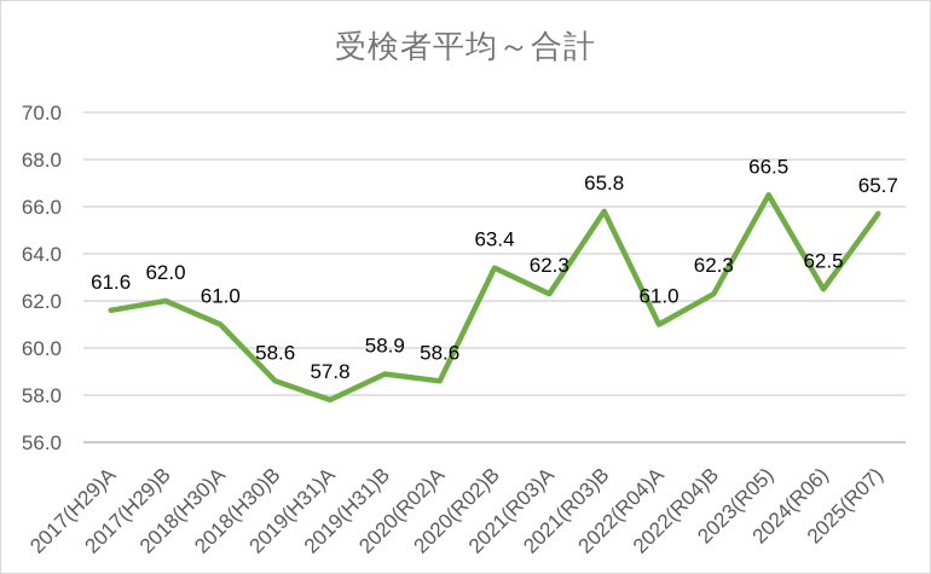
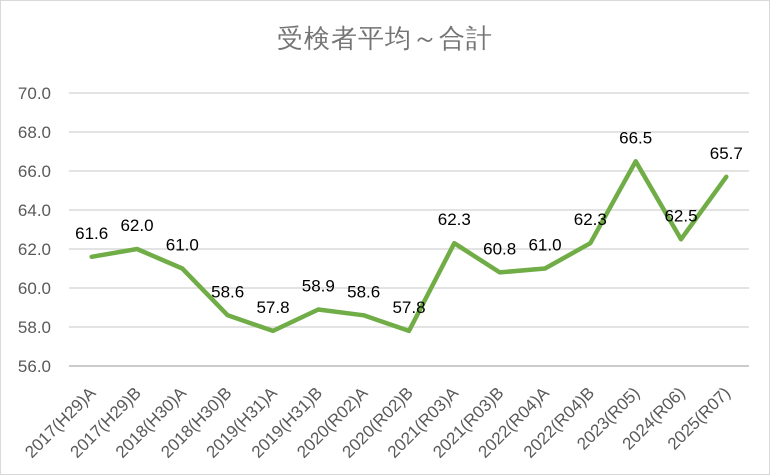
2020(R02)B: 63.4 -> 57.8
2021(R03)B: 65.8 -> 60.8
